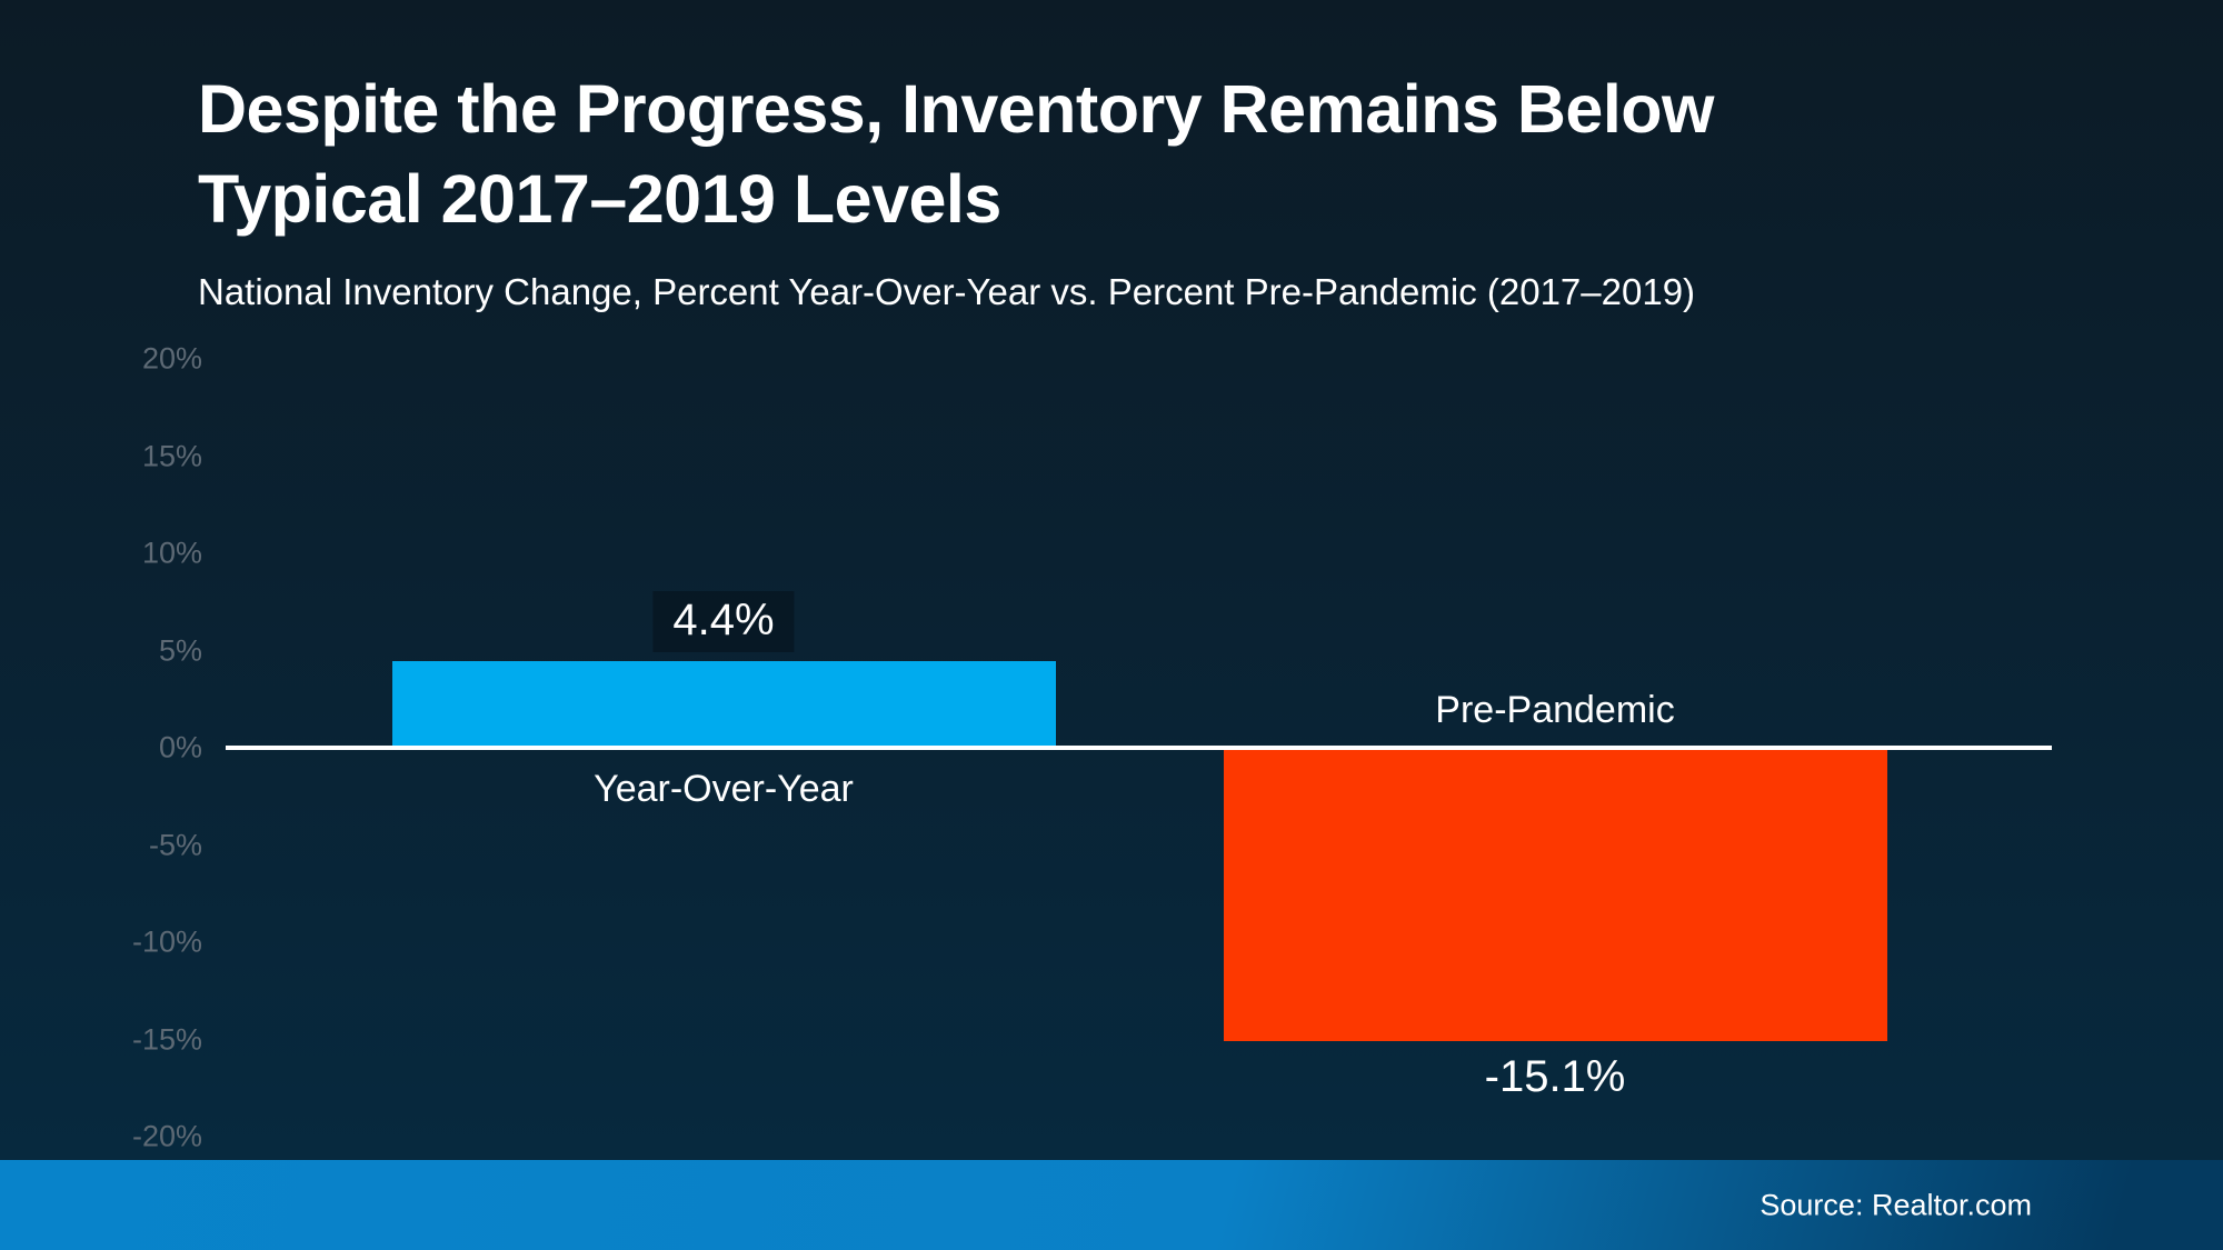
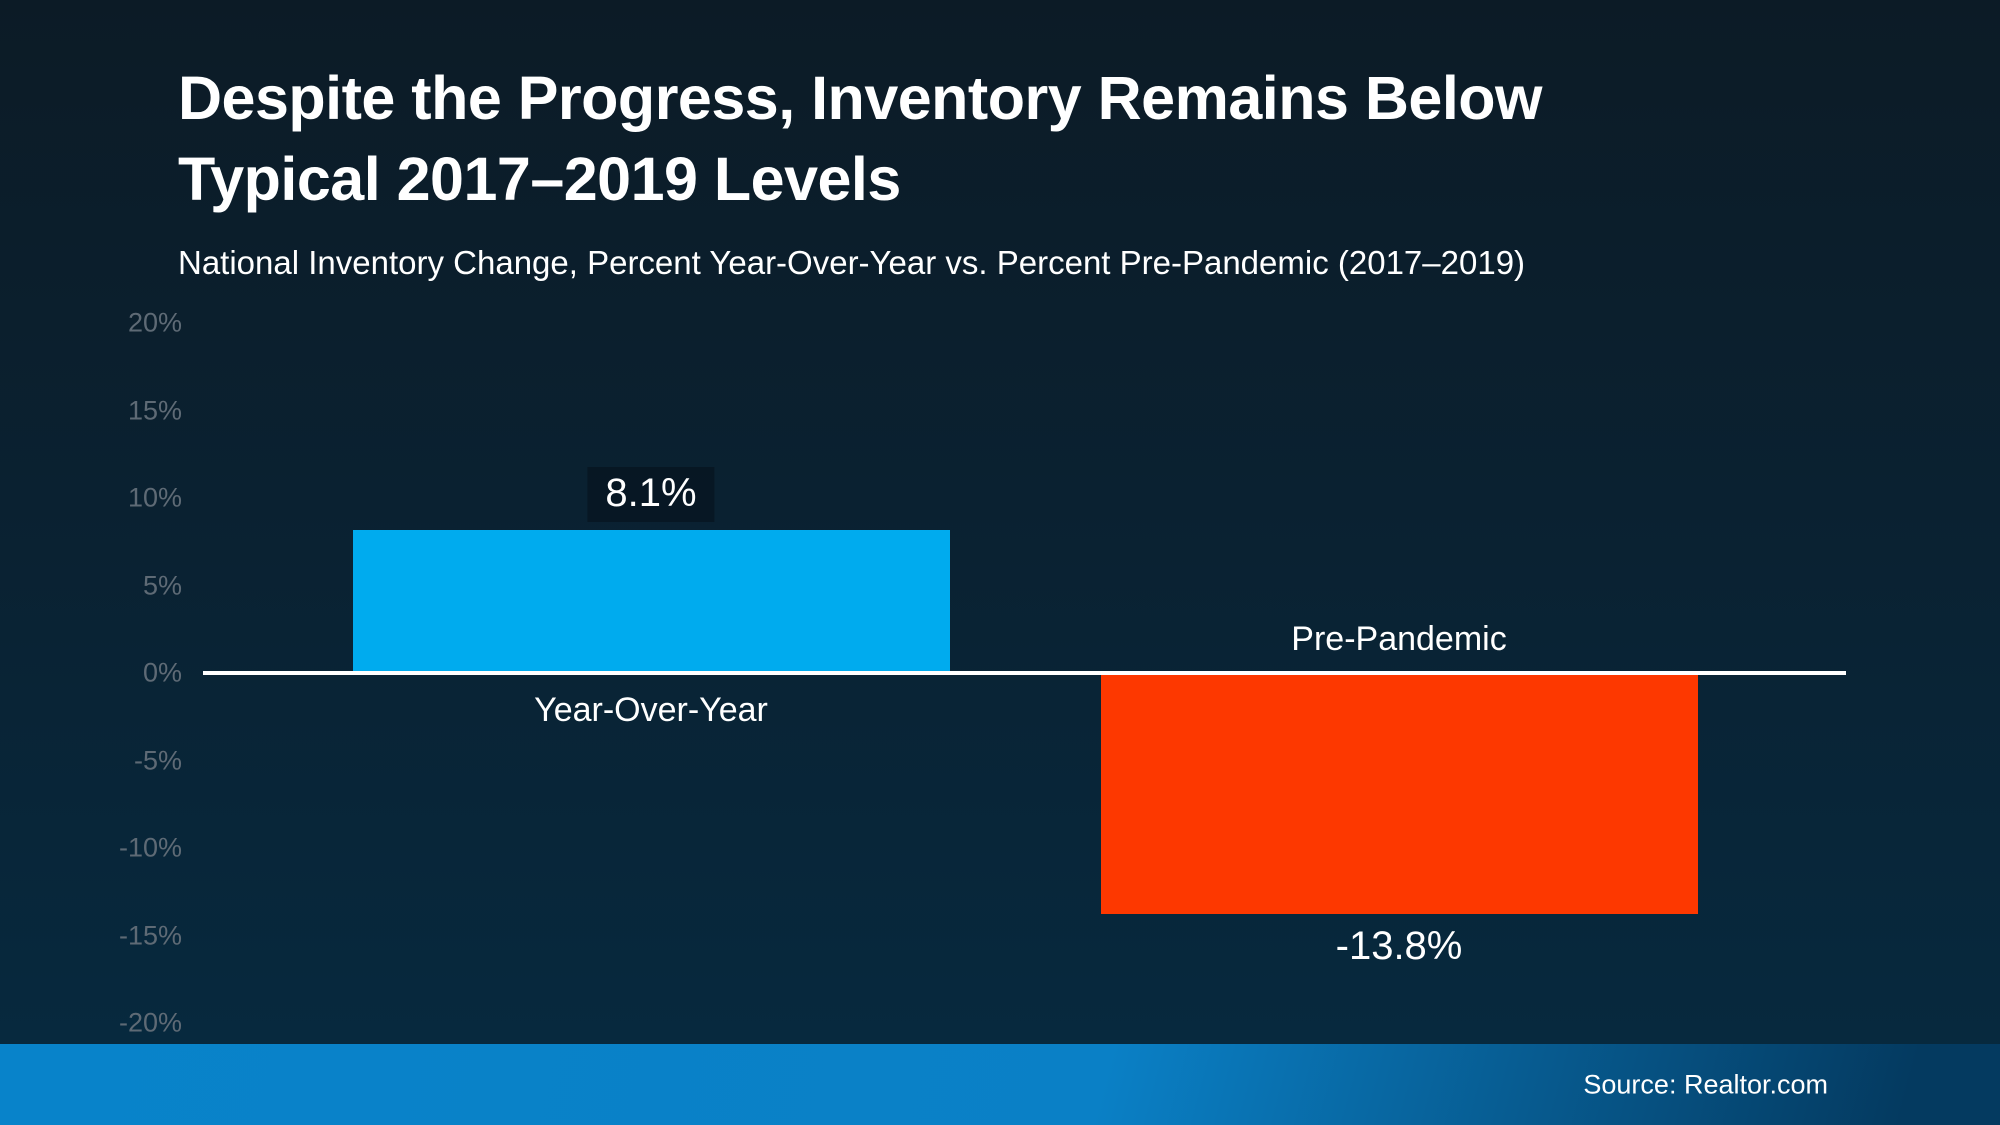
Year-Over-Year: 4.4% -> 8.1%
Pre-Pandemic: -15.1% -> -13.8%
